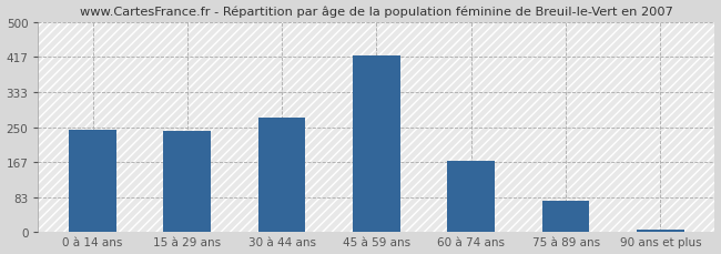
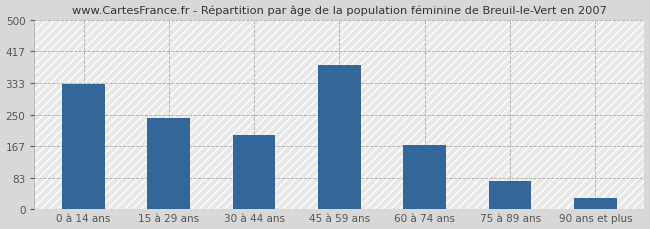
0 à 14 ans: 243 -> 330
30 à 44 ans: 272 -> 195
45 à 59 ans: 420 -> 380
90 ans et plus: 5 -> 30
